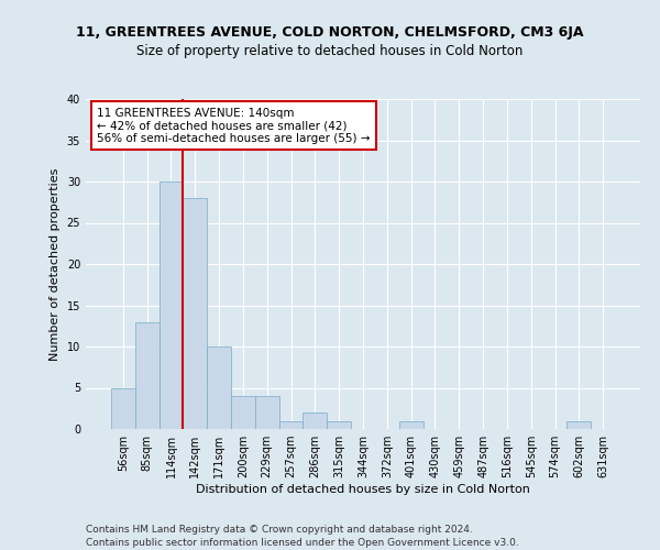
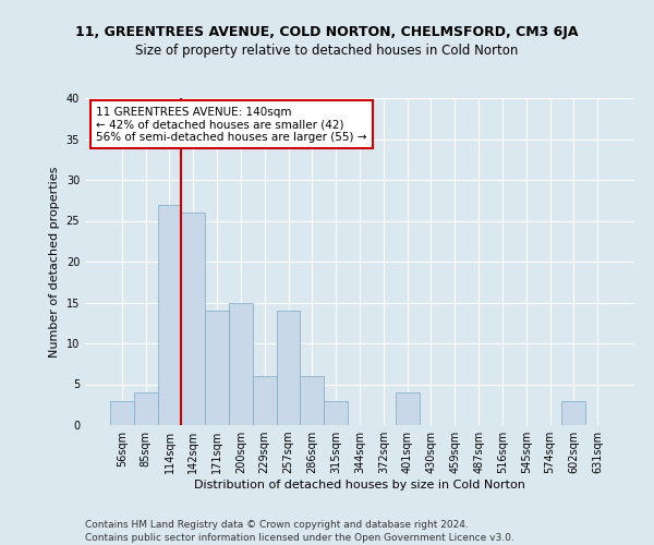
56sqm: 5 -> 3
85sqm: 13 -> 4
114sqm: 30 -> 27
142sqm: 28 -> 26
171sqm: 10 -> 14
200sqm: 4 -> 15
229sqm: 4 -> 6
257sqm: 1 -> 14
286sqm: 2 -> 6
315sqm: 1 -> 3
401sqm: 1 -> 4
602sqm: 1 -> 3
